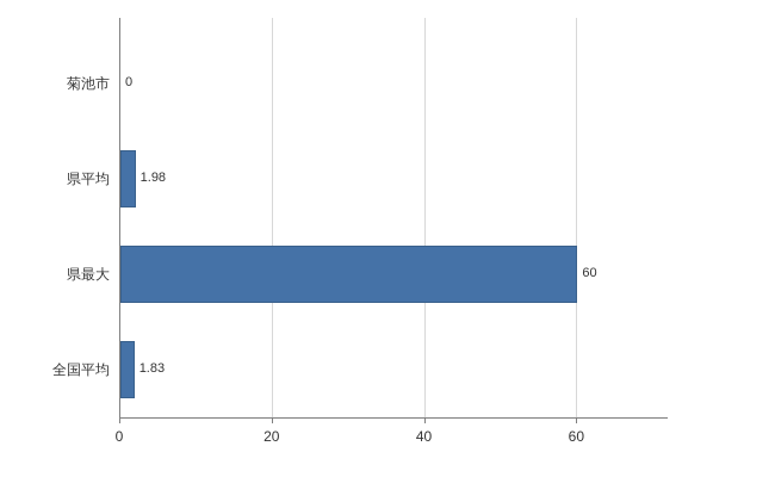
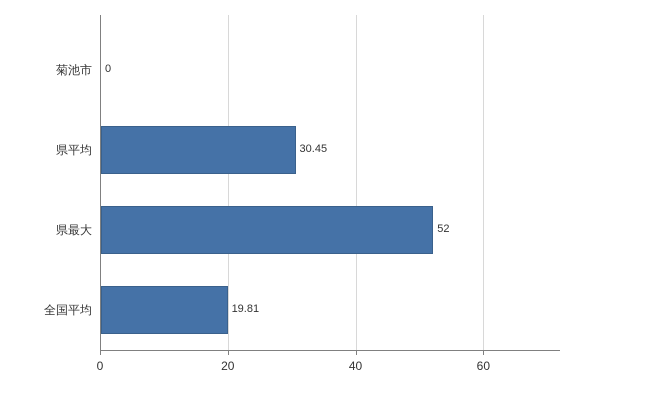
県平均: 1.98 -> 30.45
県最大: 60 -> 52
全国平均: 1.83 -> 19.81
